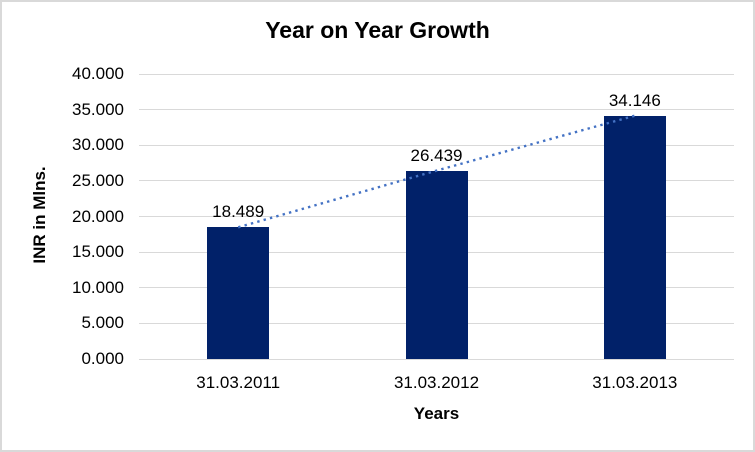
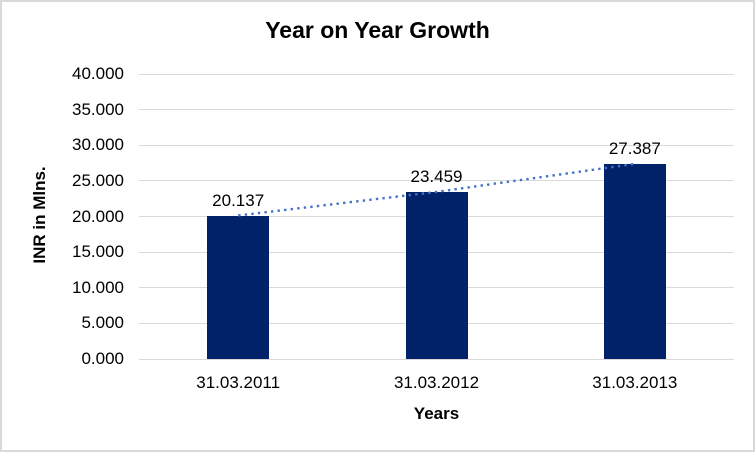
31.03.2011: 18.489 -> 20.137
31.03.2012: 26.439 -> 23.459
31.03.2013: 34.146 -> 27.387
